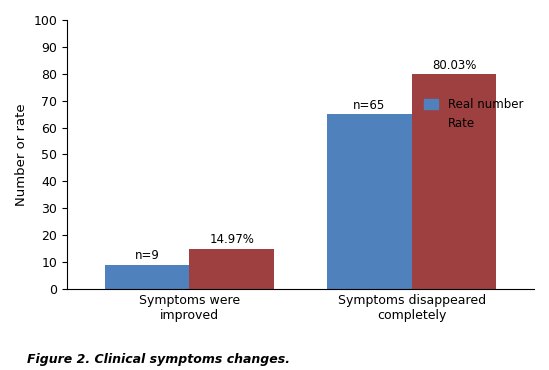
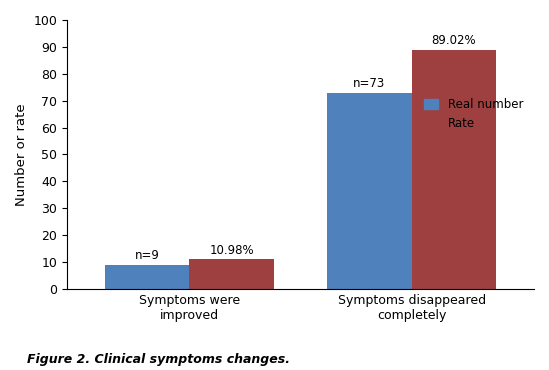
Rate/Symptoms were improved: 14.97% -> 10.98%
Real number/Symptoms disappeared completely: n=65 -> n=73
Rate/Symptoms disappeared completely: 80.03% -> 89.02%
